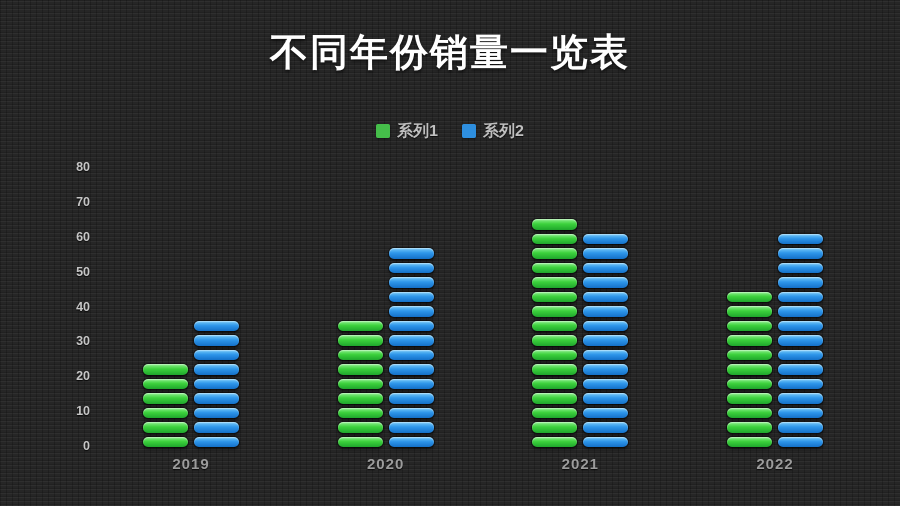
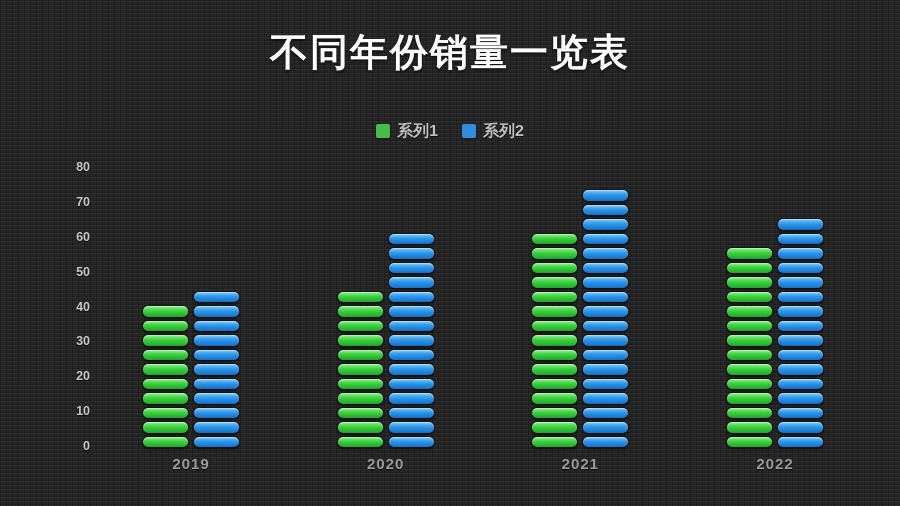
系列1/2019: 23 -> 40
系列2/2019: 34 -> 44
系列1/2020: 36 -> 44
系列2/2020: 55 -> 60
系列1/2021: 63 -> 60
系列2/2021: 61 -> 72
系列1/2022: 44 -> 56
系列2/2022: 61 -> 64
